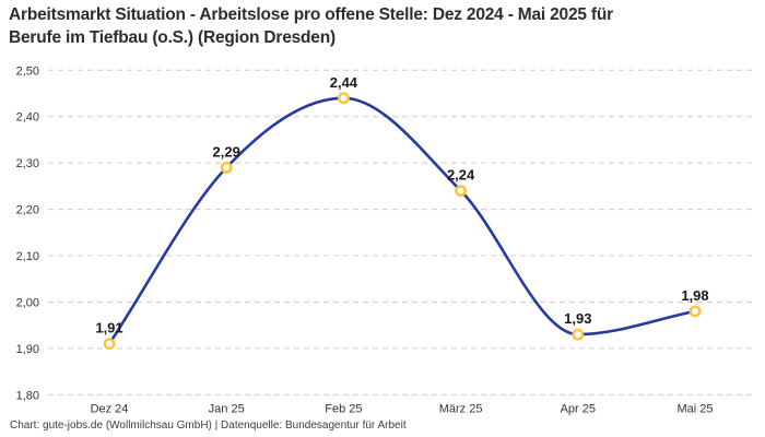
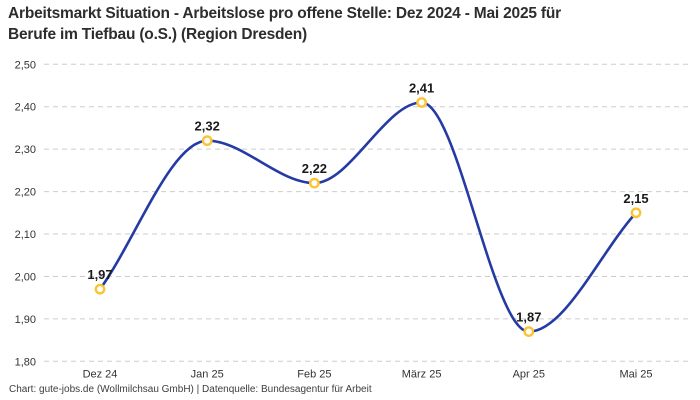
Dez 24: 1,91 -> 1,97
Jan 25: 2,29 -> 2,32
Feb 25: 2,44 -> 2,22
März 25: 2,24 -> 2,41
Apr 25: 1,93 -> 1,87
Mai 25: 1,98 -> 2,15
